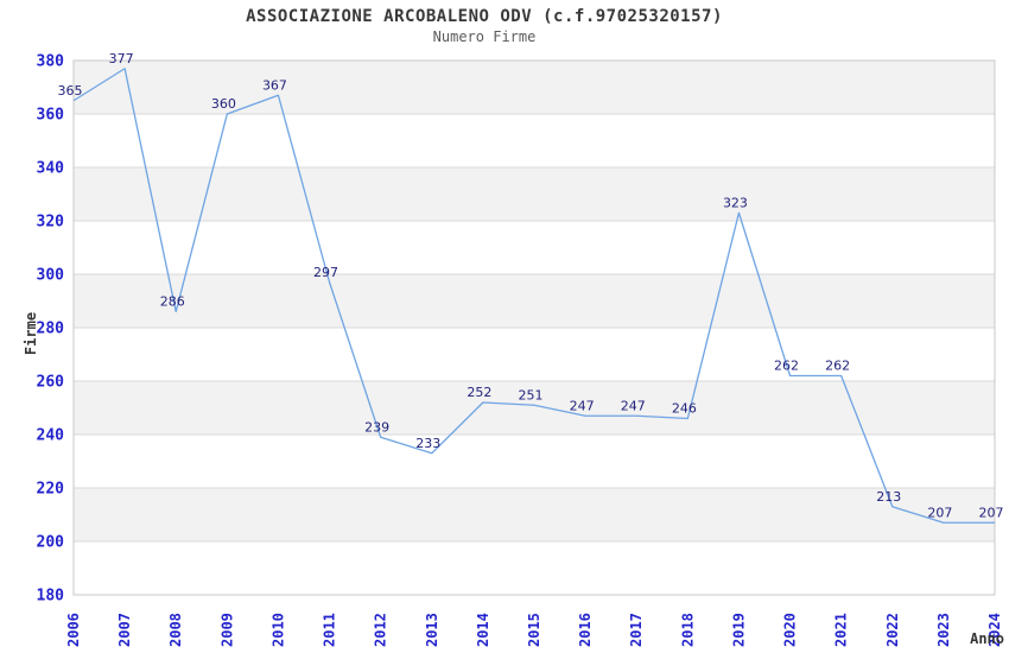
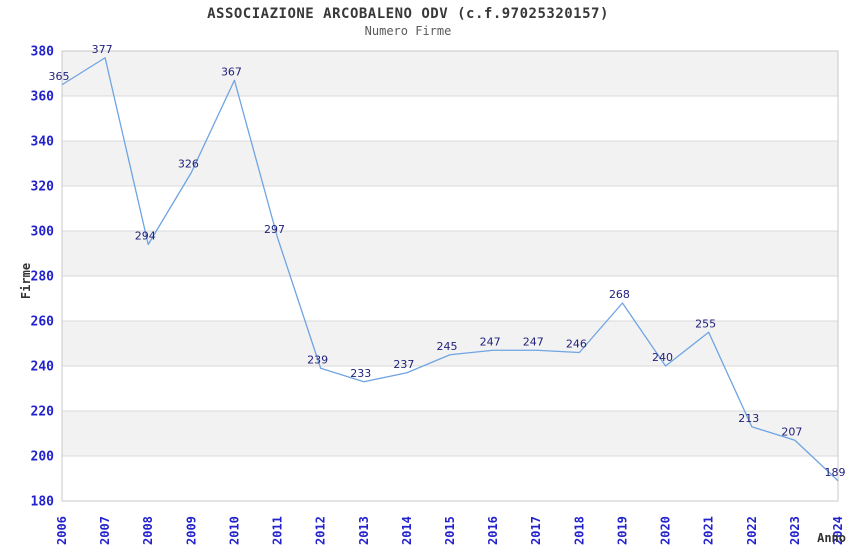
2008: 286 -> 294
2009: 360 -> 326
2014: 252 -> 237
2015: 251 -> 245
2019: 323 -> 268
2020: 262 -> 240
2021: 262 -> 255
2024: 207 -> 189
